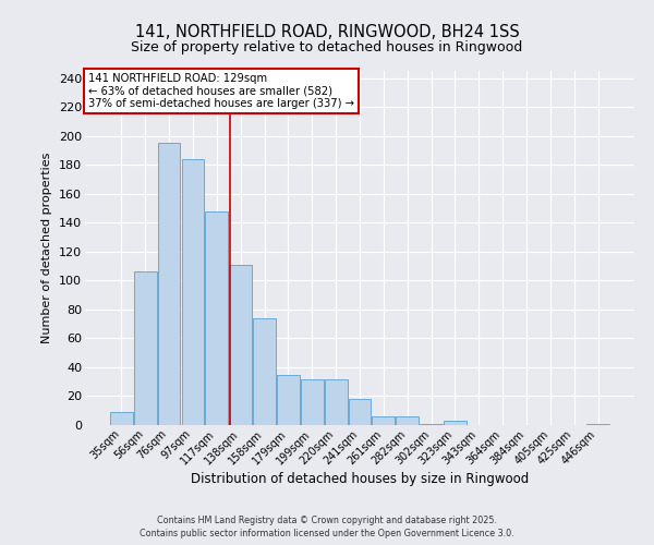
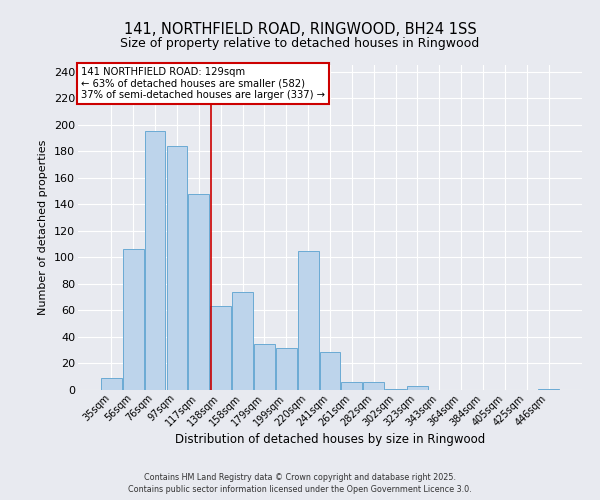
138sqm: 111 -> 63
220sqm: 32 -> 105
241sqm: 18 -> 29
